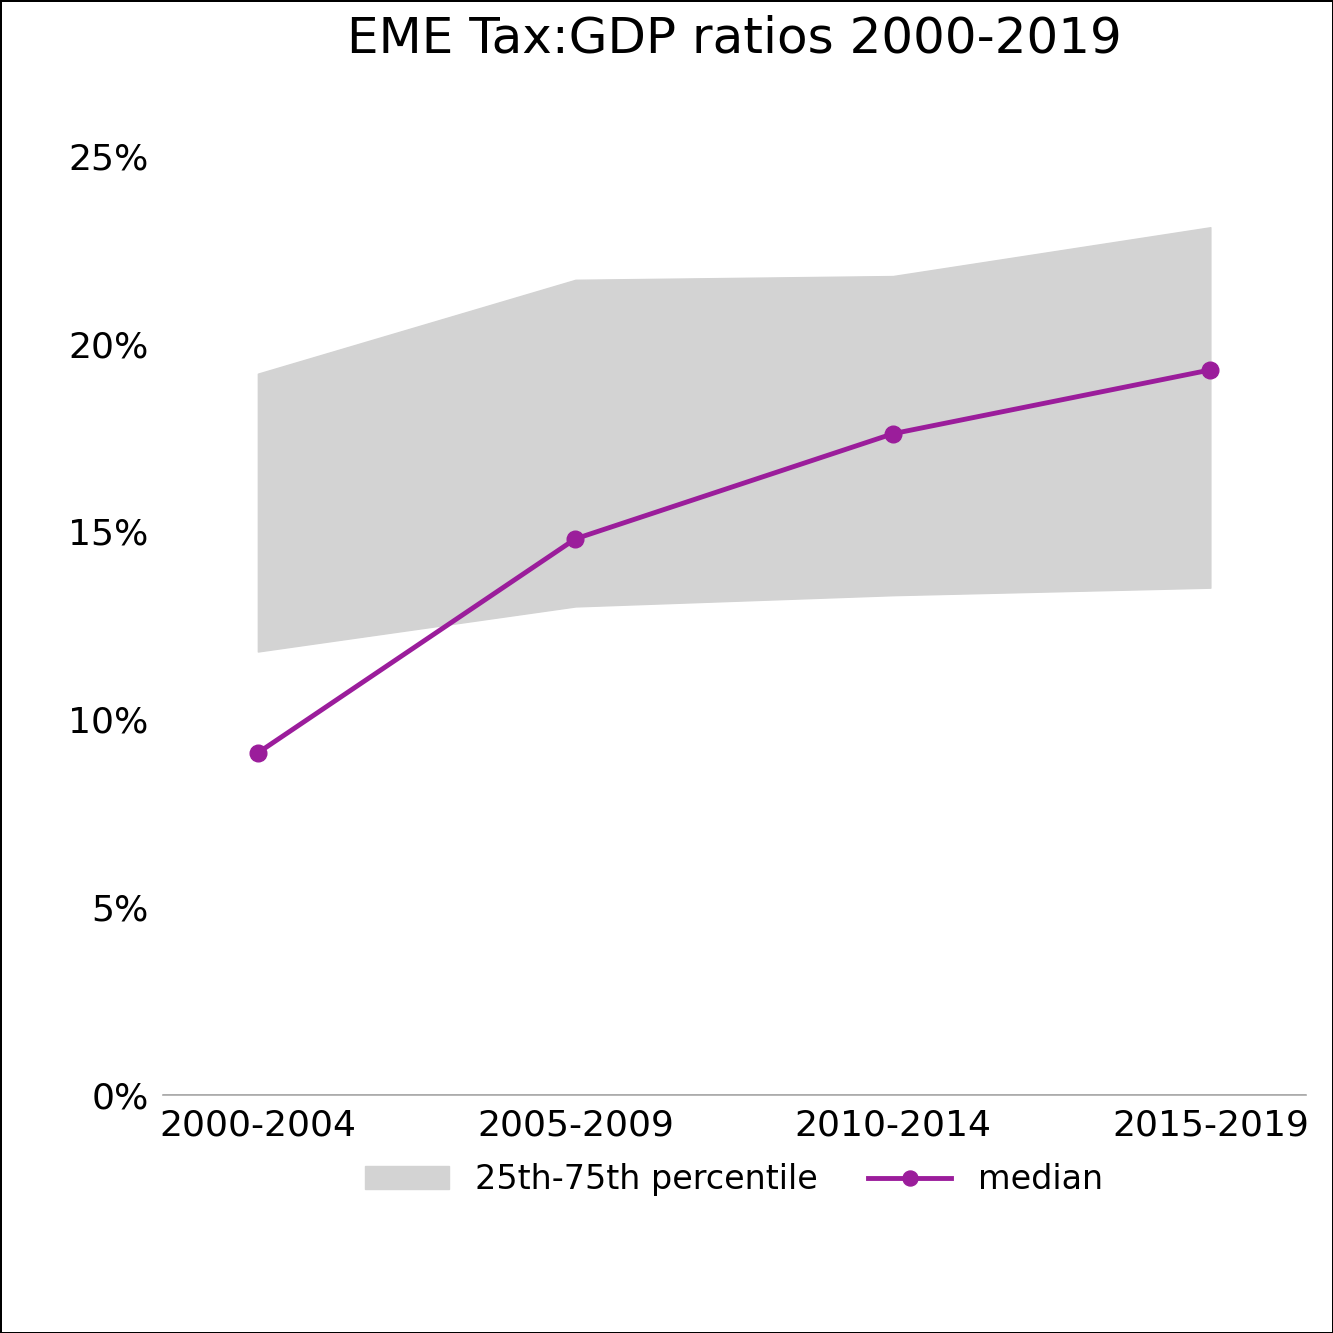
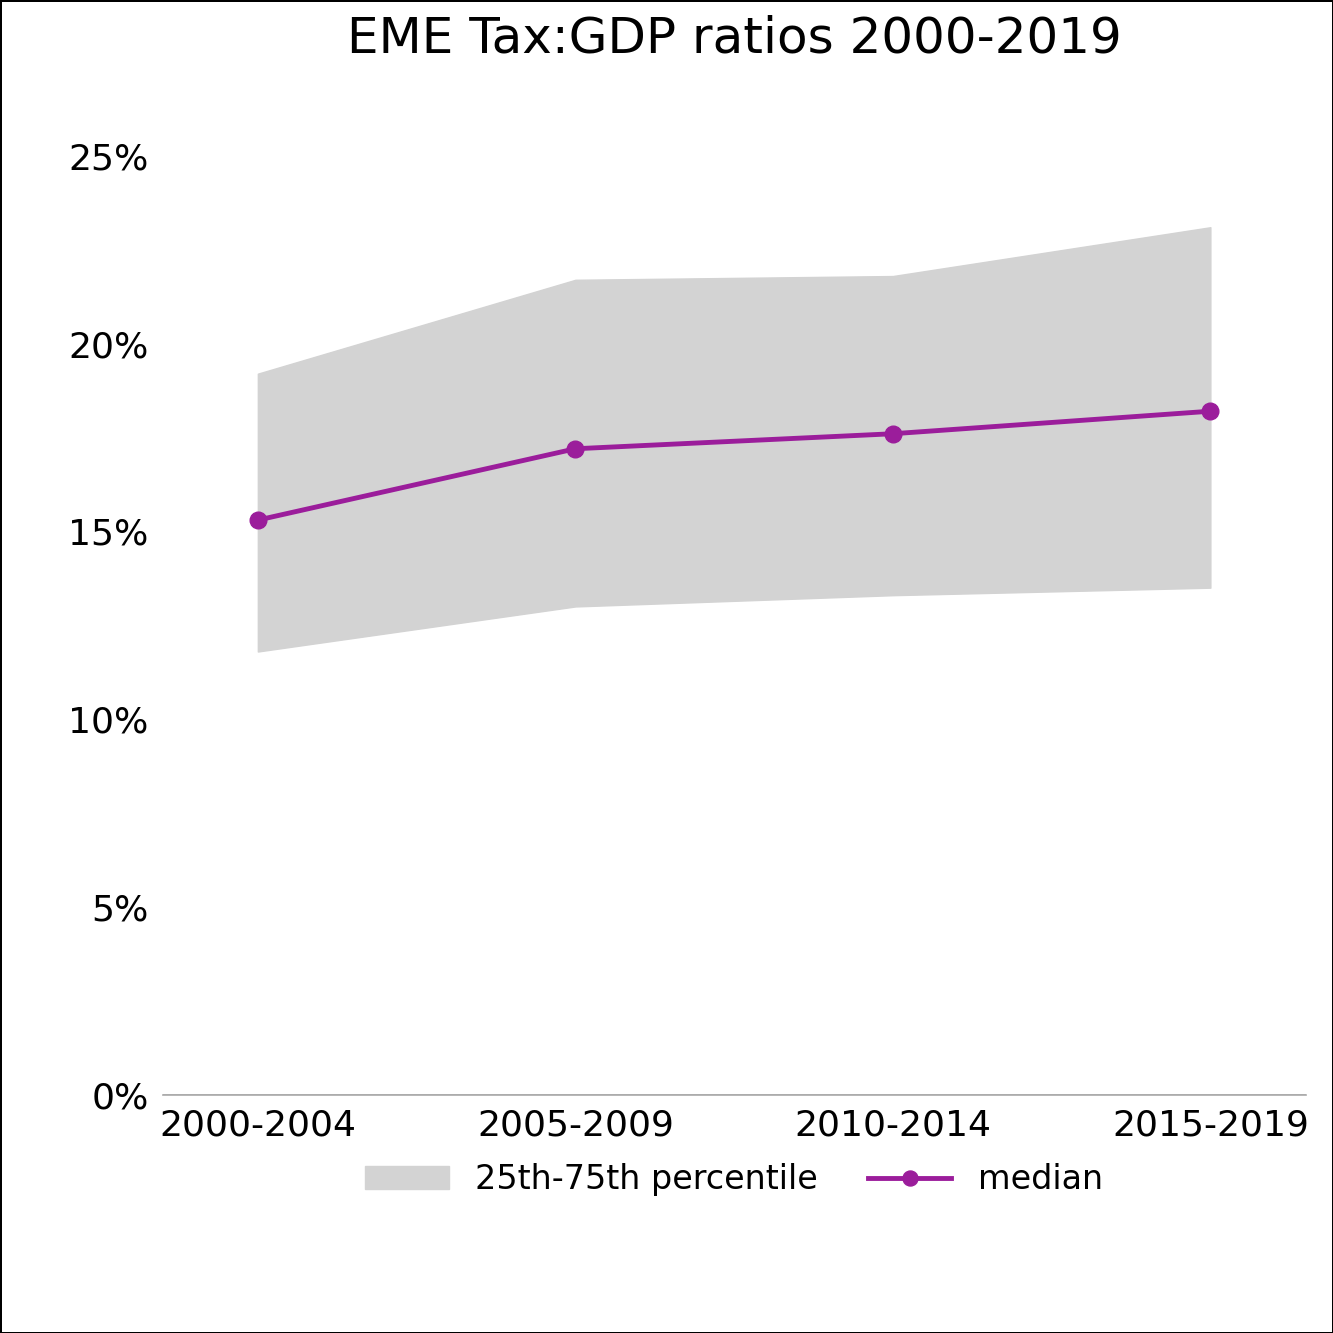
median/2000-2004: 9.1% -> 15.3%
median/2005-2009: 14.8% -> 17.2%
median/2015-2019: 19.3% -> 18.2%
